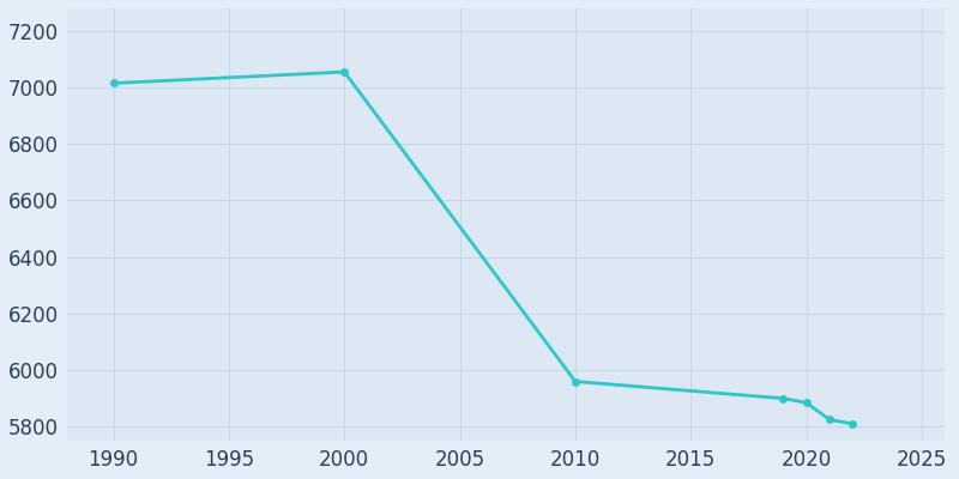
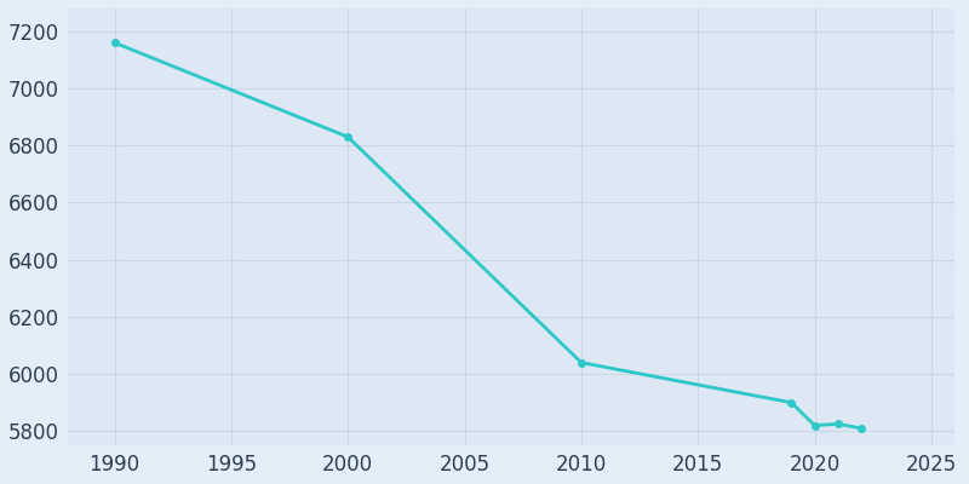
1990: 7015 -> 7160
2000: 7055 -> 6830
2010: 5960 -> 6040
2020: 5885 -> 5820
